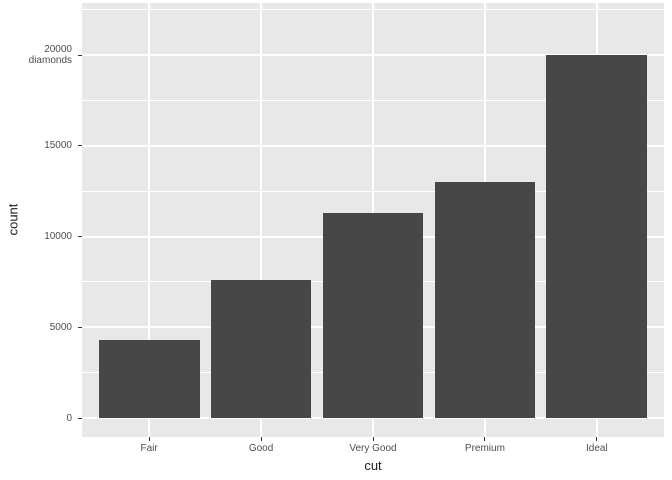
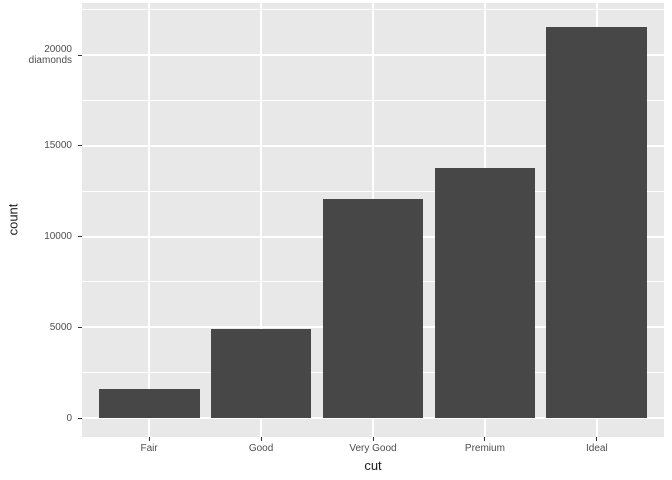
Fair: 4300 -> 1600
Good: 7600 -> 4900
Very Good: 11300 -> 12100
Premium: 13000 -> 13800
Ideal: 20000 -> 21600
